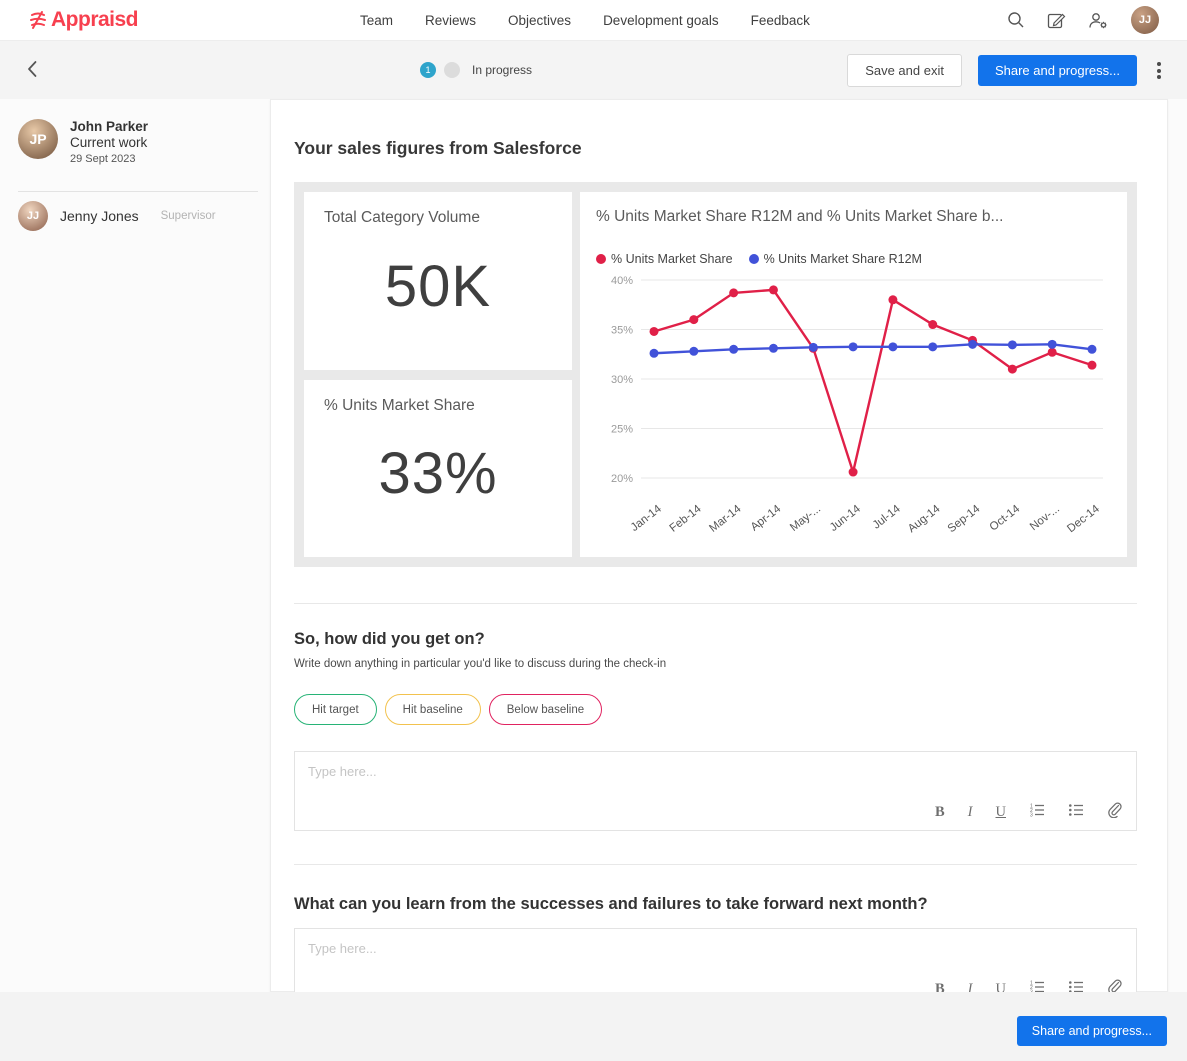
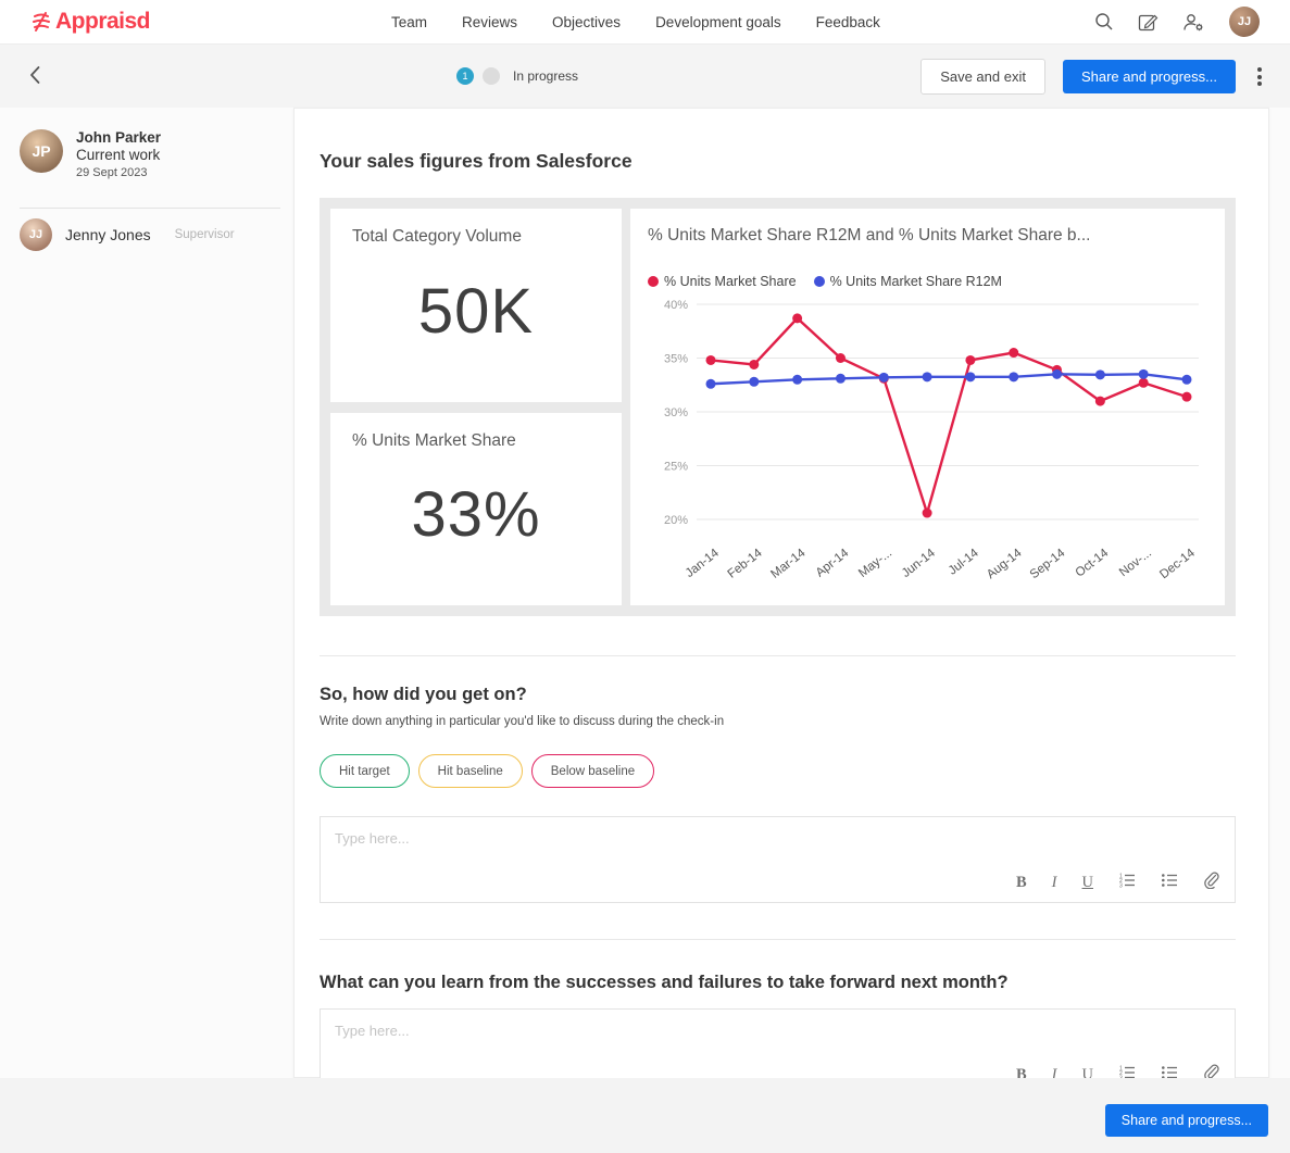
% Units Market Share/Feb-14: 36% -> 34%
% Units Market Share/Apr-14: 39% -> 35%
% Units Market Share/Jul-14: 38% -> 35%
